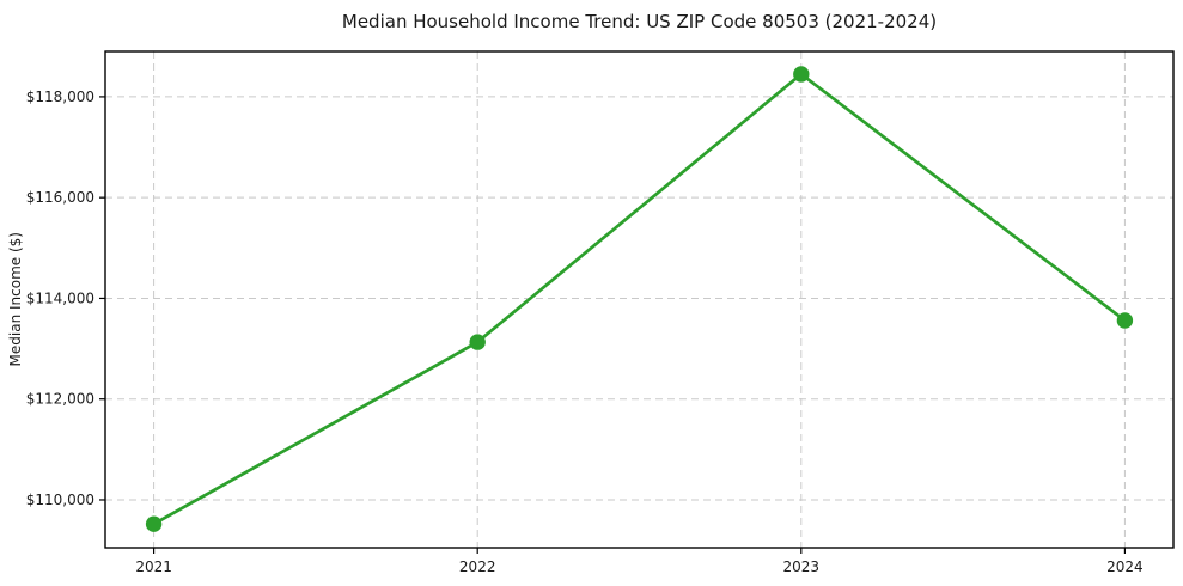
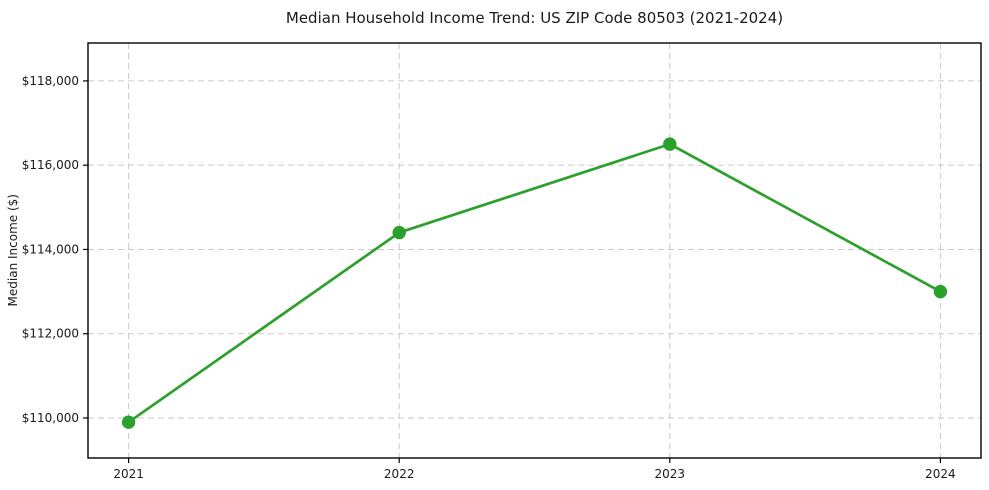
2021: $109500 -> $109900
2022: $113100 -> $114400
2023: $118400 -> $116500
2024: $113600 -> $113000
